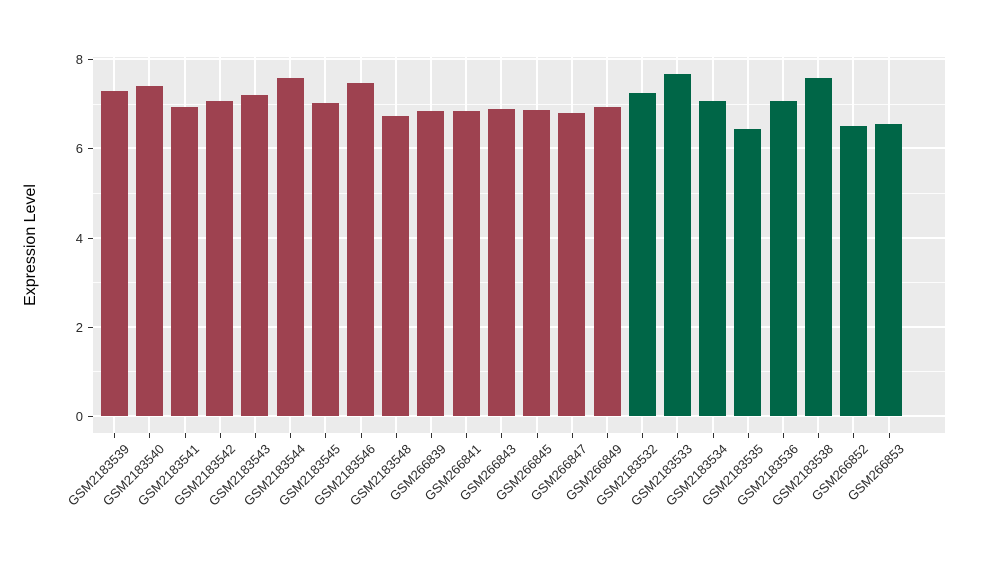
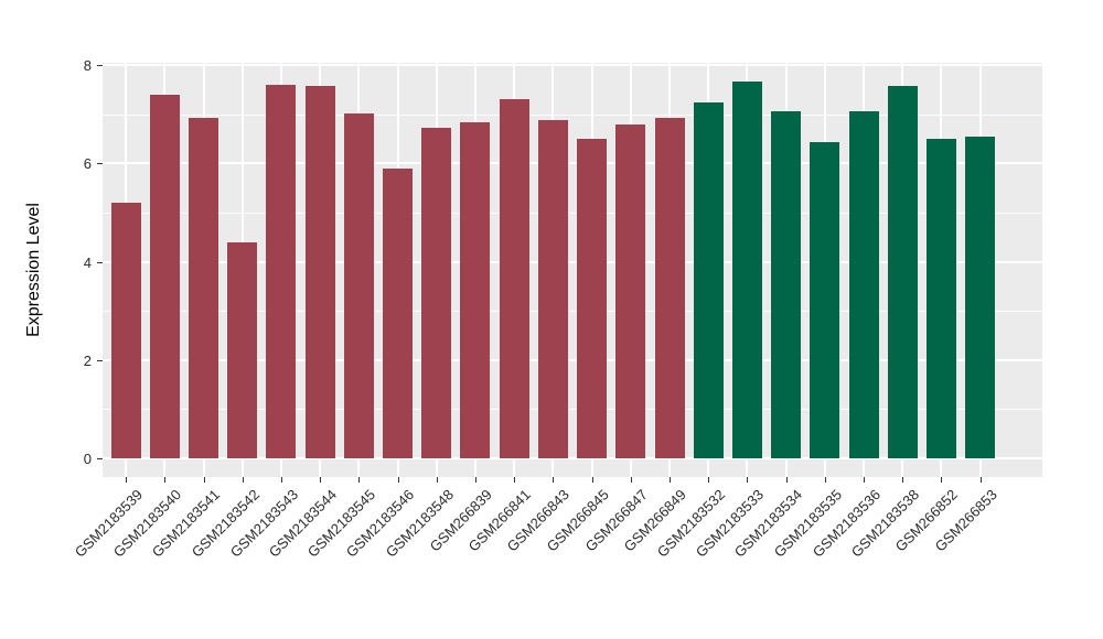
GSM2183539: 7.3 -> 5.2
GSM2183542: 7.1 -> 4.4
GSM2183543: 7.2 -> 7.6
GSM2183546: 7.5 -> 5.9
GSM266841: 6.8 -> 7.3
GSM266845: 6.9 -> 6.5
